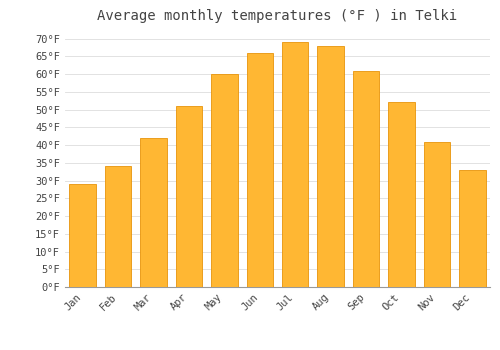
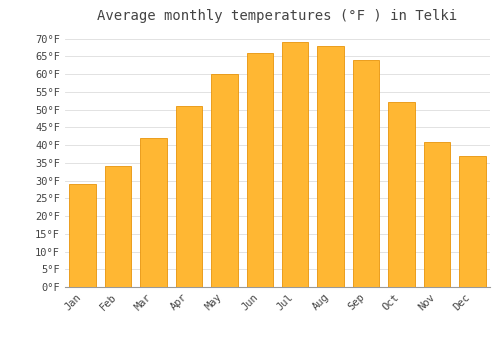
Sep: 61°F -> 64°F
Dec: 33°F -> 37°F
